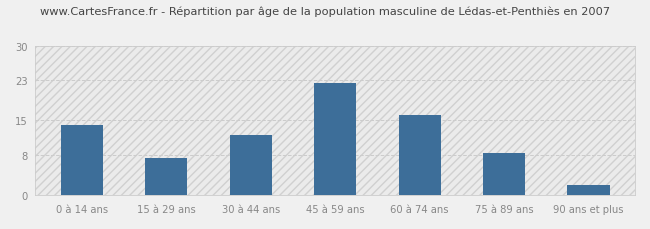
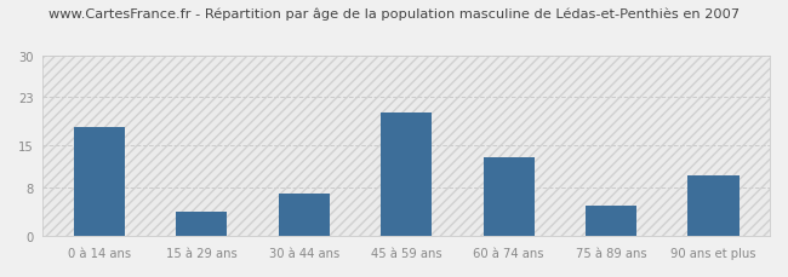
0 à 14 ans: 14.0 -> 18.0
15 à 29 ans: 7.5 -> 4.0
30 à 44 ans: 12.0 -> 7.0
45 à 59 ans: 22.5 -> 20.5
60 à 74 ans: 16.0 -> 13.0
75 à 89 ans: 8.5 -> 5.0
90 ans et plus: 2.0 -> 10.0
